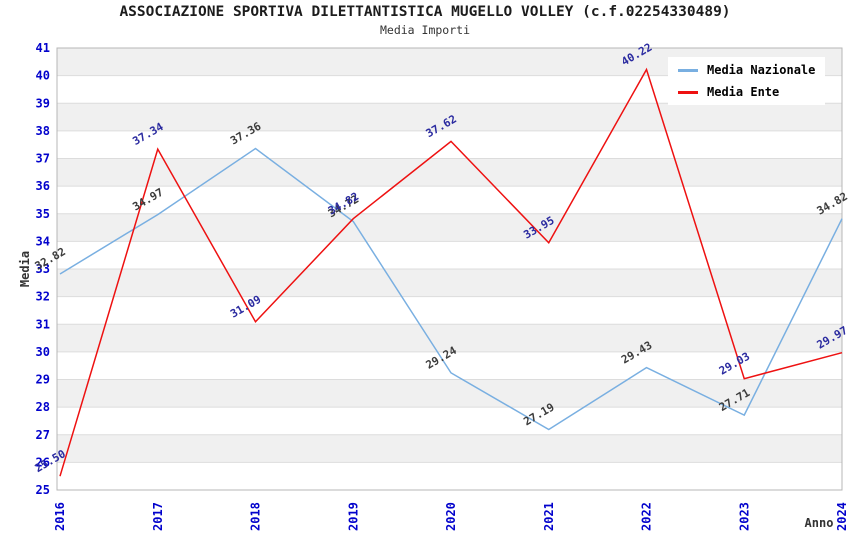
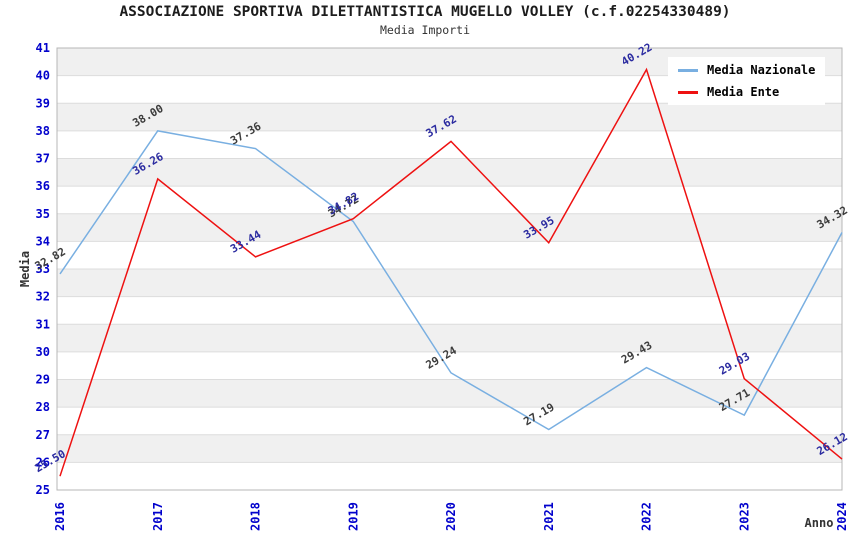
Media Nazionale/2017: 34.97 -> 38.00
Media Ente/2017: 37.34 -> 36.26
Media Ente/2018: 31.09 -> 33.44
Media Nazionale/2024: 34.82 -> 34.32
Media Ente/2024: 29.97 -> 26.12
